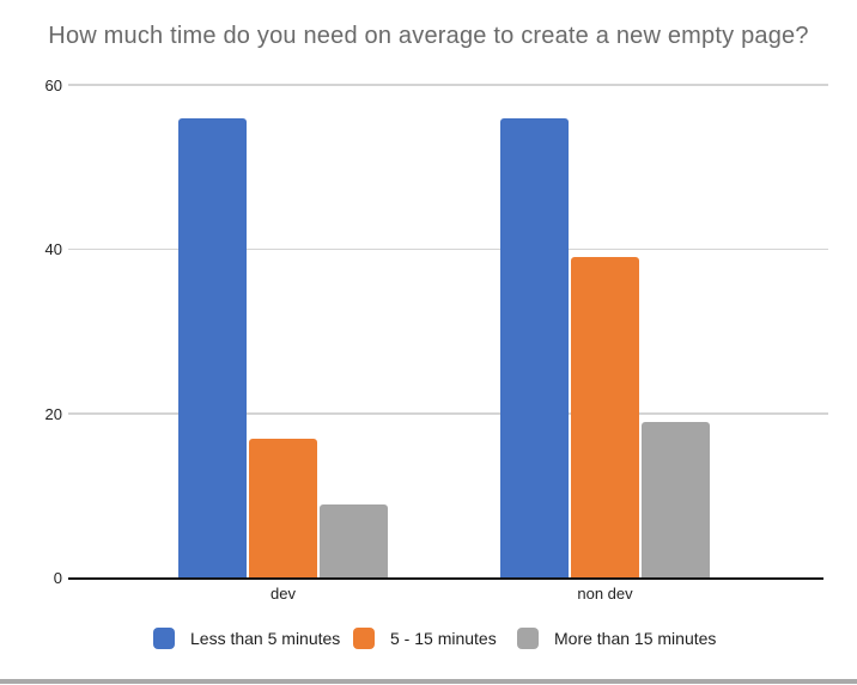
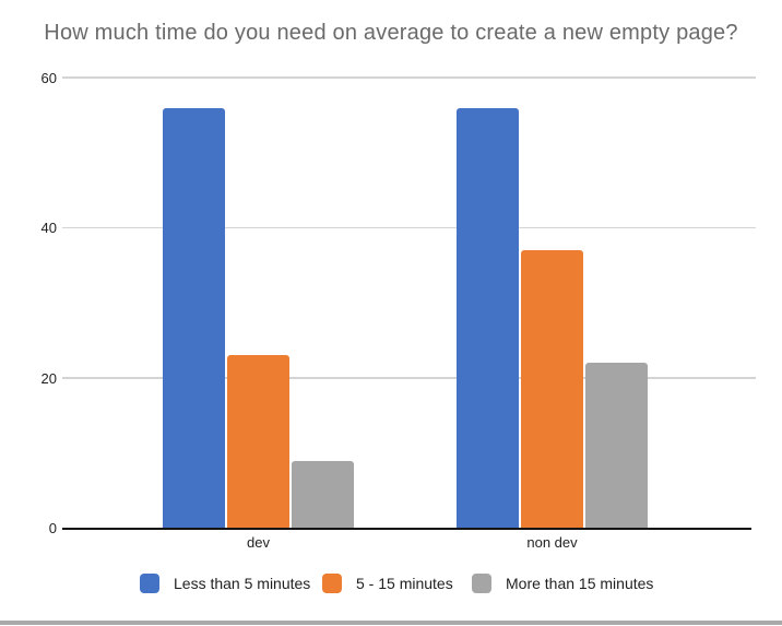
5 - 15 minutes/dev: 17 -> 23
5 - 15 minutes/non dev: 39 -> 37
More than 15 minutes/non dev: 19 -> 22
